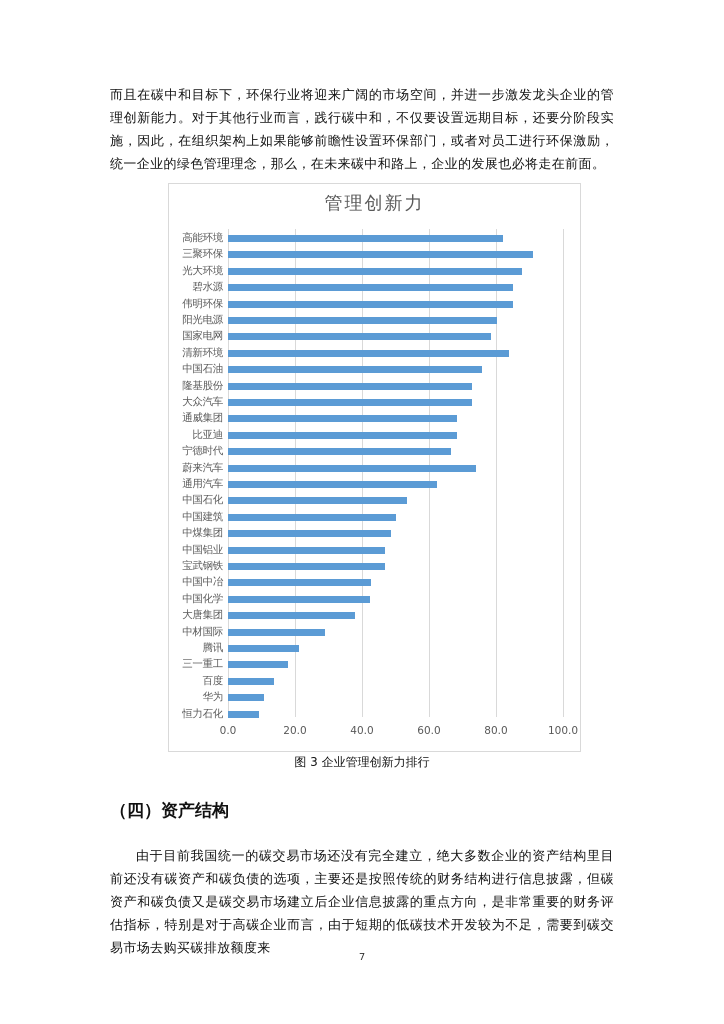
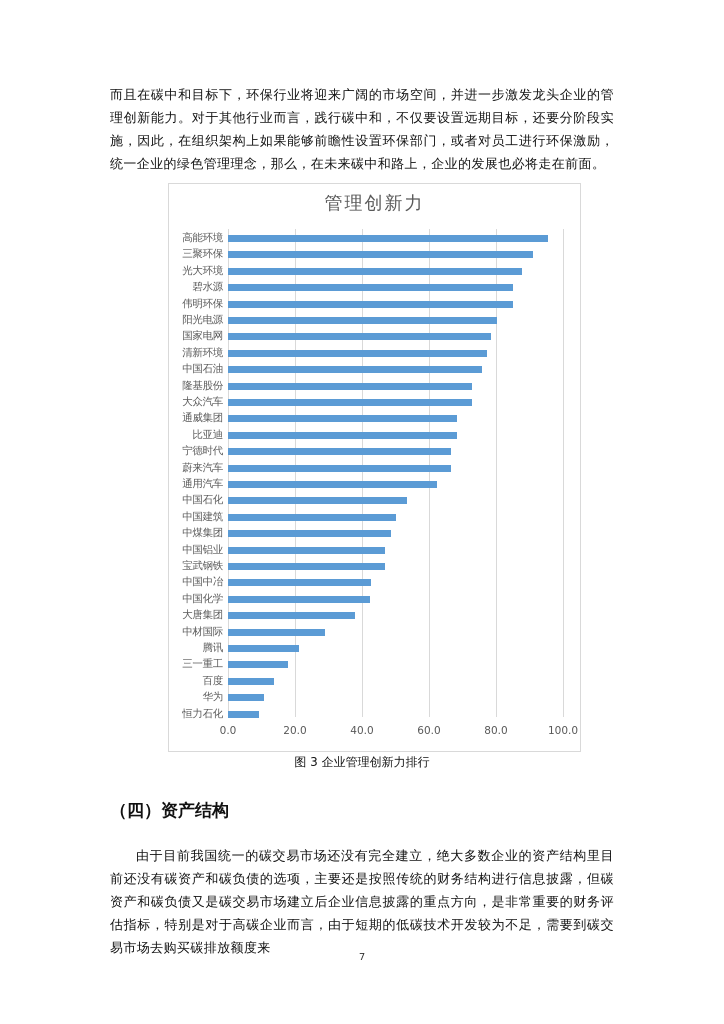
高能环境: 82 -> 96
清新环境: 84 -> 77
蔚来汽车: 74 -> 67
